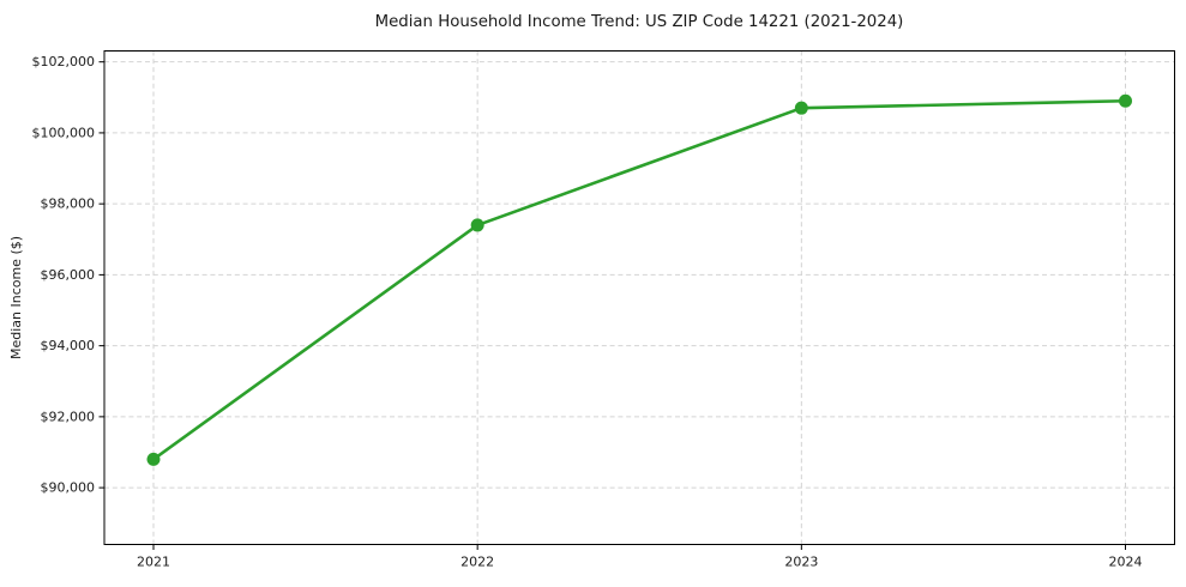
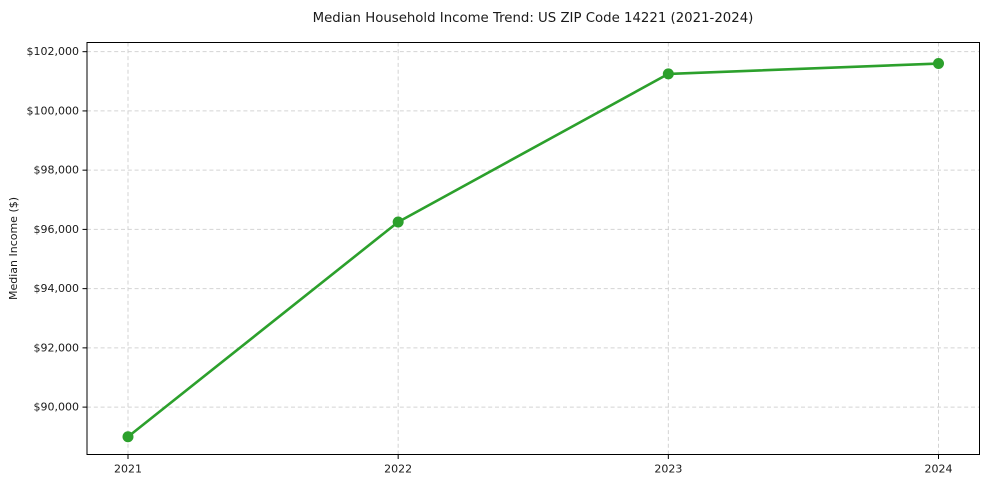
2021: $90800 -> $89000
2022: $97400 -> $96200
2023: $100700 -> $101200
2024: $100900 -> $101600
